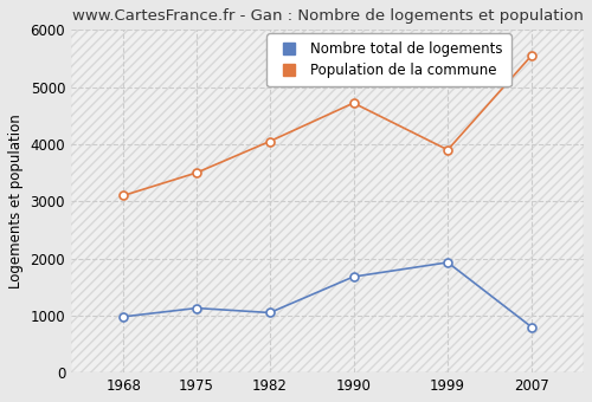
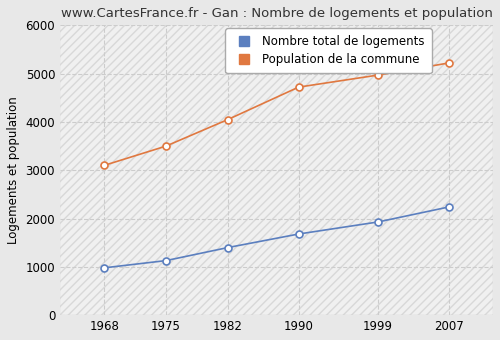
Nombre total de logements/1982: 1050 -> 1400
Population de la commune/1999: 3900 -> 4970
Nombre total de logements/2007: 800 -> 2240
Population de la commune/2007: 5550 -> 5220
